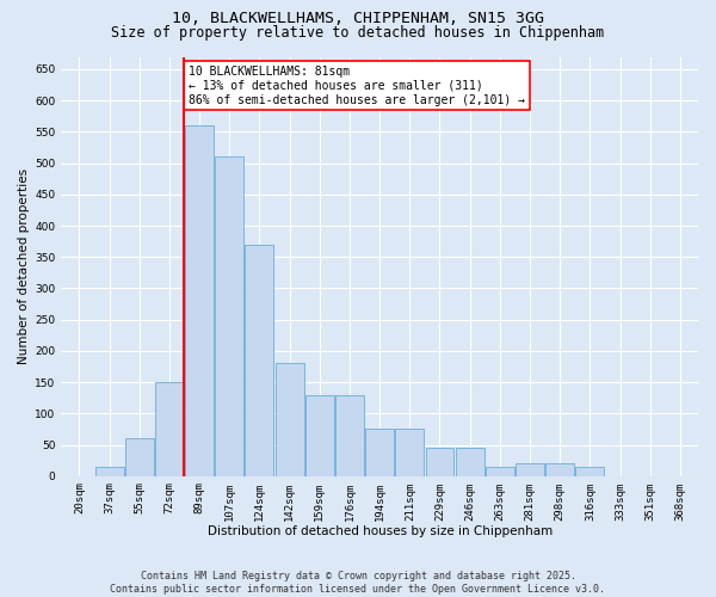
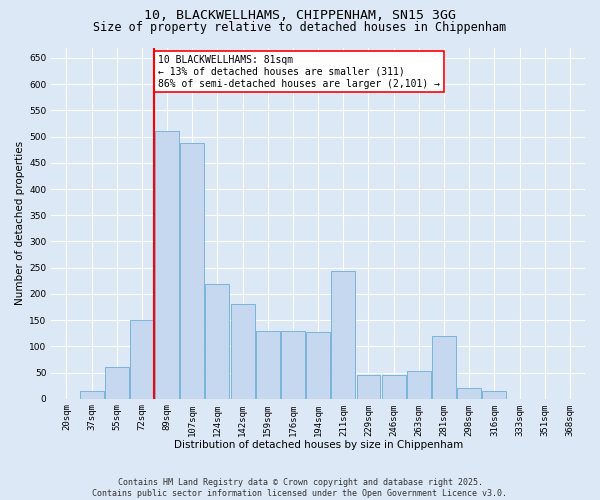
89sqm: 560 -> 510
107sqm: 510 -> 488
124sqm: 370 -> 218
194sqm: 75 -> 128
211sqm: 75 -> 244
263sqm: 15 -> 52
281sqm: 20 -> 120
